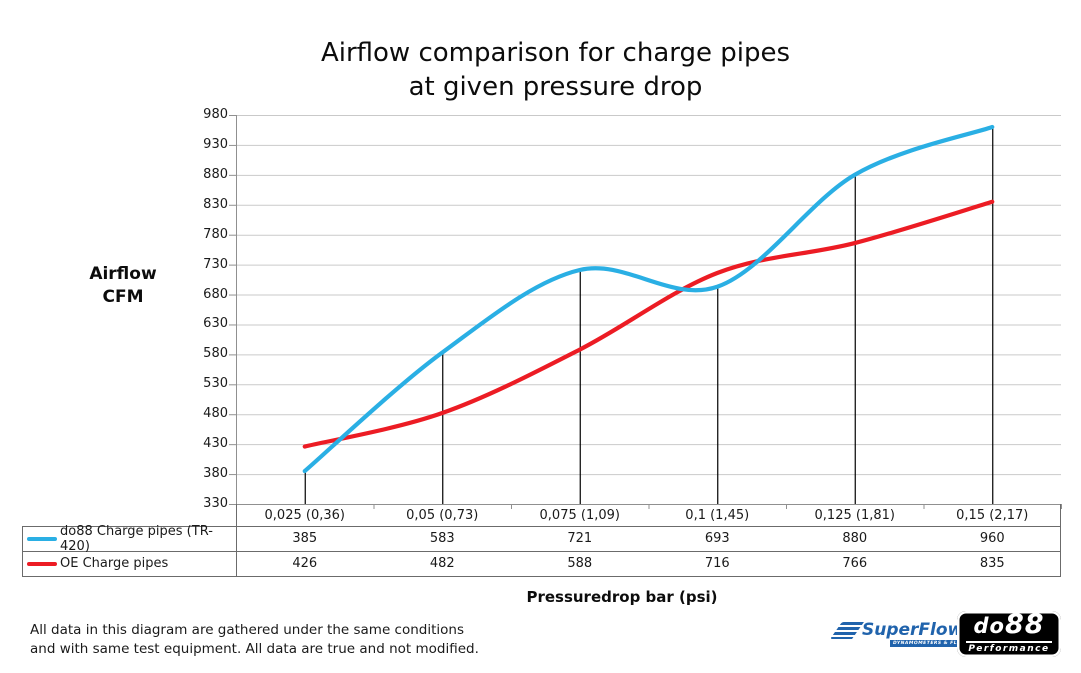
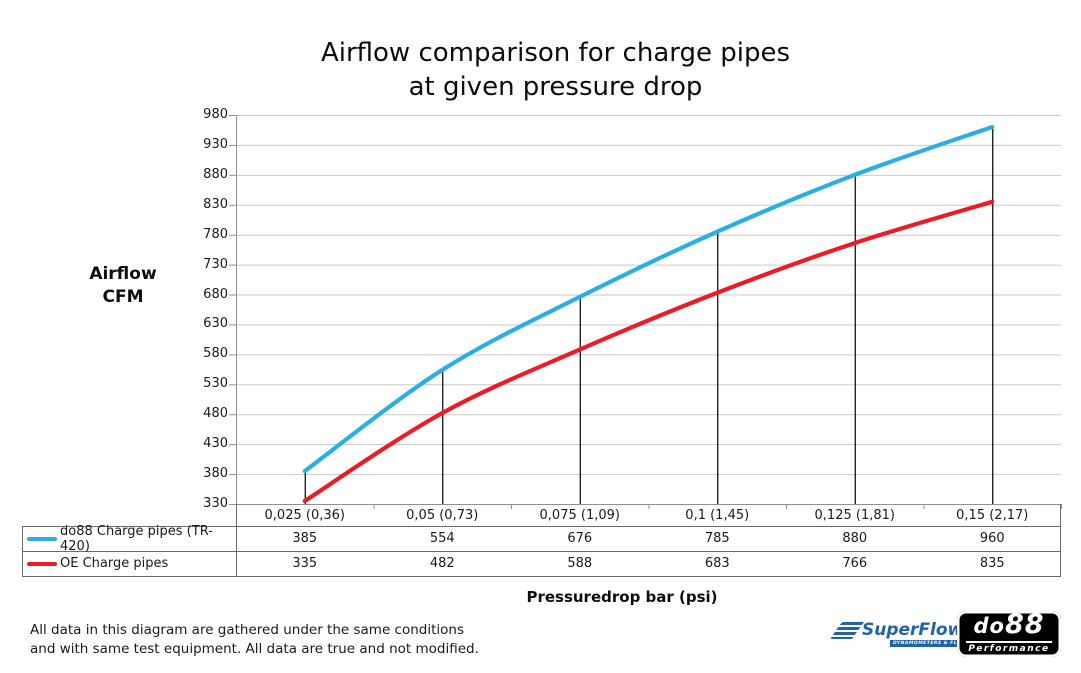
OE Charge pipes/0,025 (0,36): 426 -> 335
do88 Charge pipes (TR-420)/0,05 (0,73): 583 -> 554
do88 Charge pipes (TR-420)/0,075 (1,09): 721 -> 676
do88 Charge pipes (TR-420)/0,1 (1,45): 693 -> 785
OE Charge pipes/0,1 (1,45): 716 -> 683
